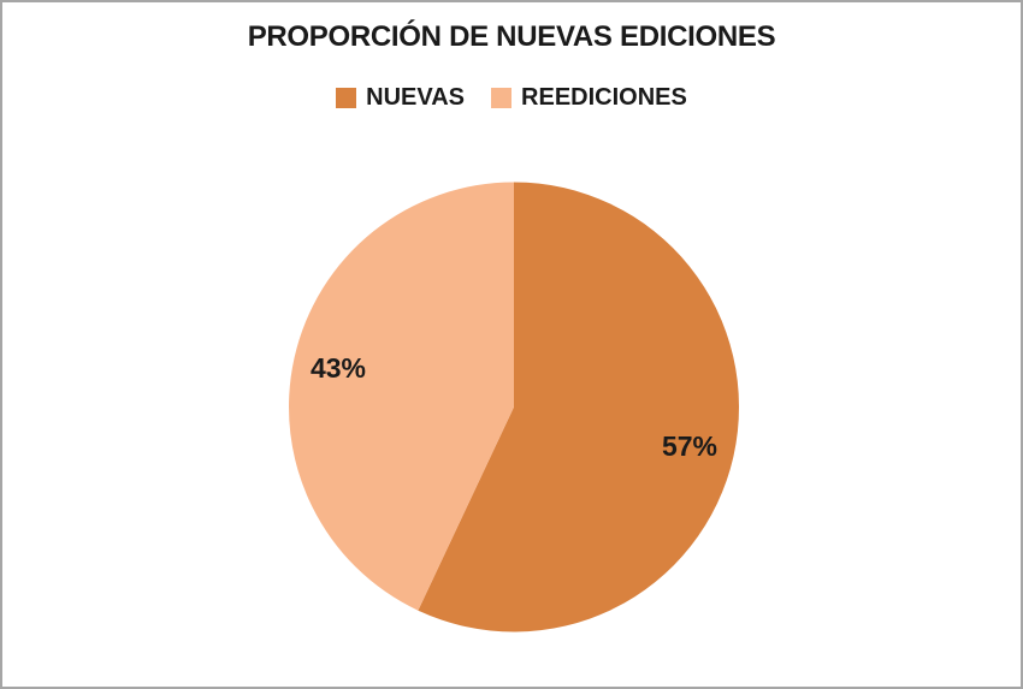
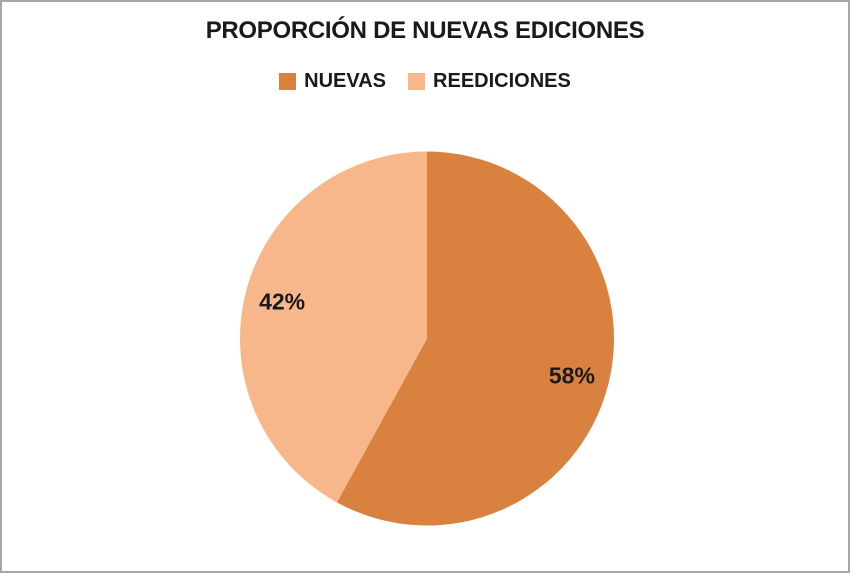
NUEVAS: 57% -> 58%
REEDICIONES: 43% -> 42%
